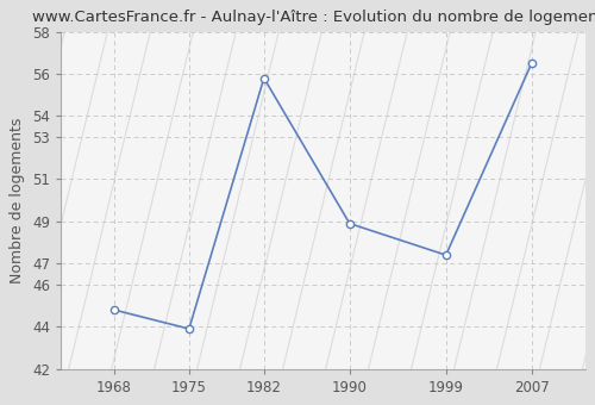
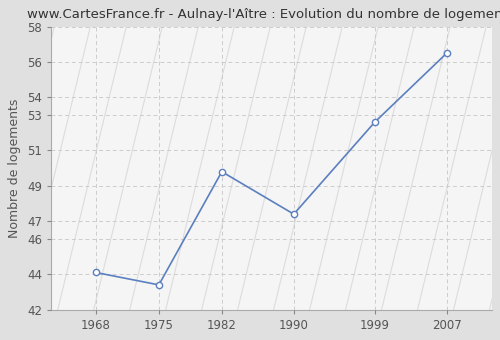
1968: 44.8 -> 44.1
1975: 43.9 -> 43.4
1982: 55.8 -> 49.8
1990: 48.9 -> 47.4
1999: 47.4 -> 52.6
